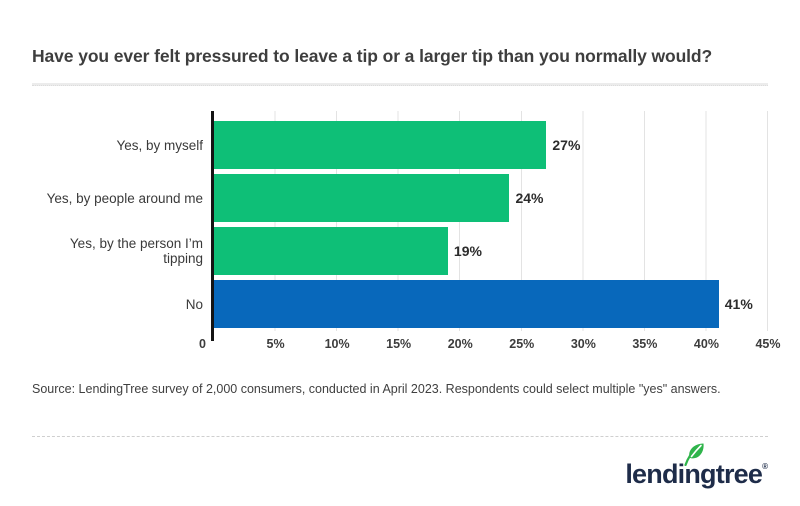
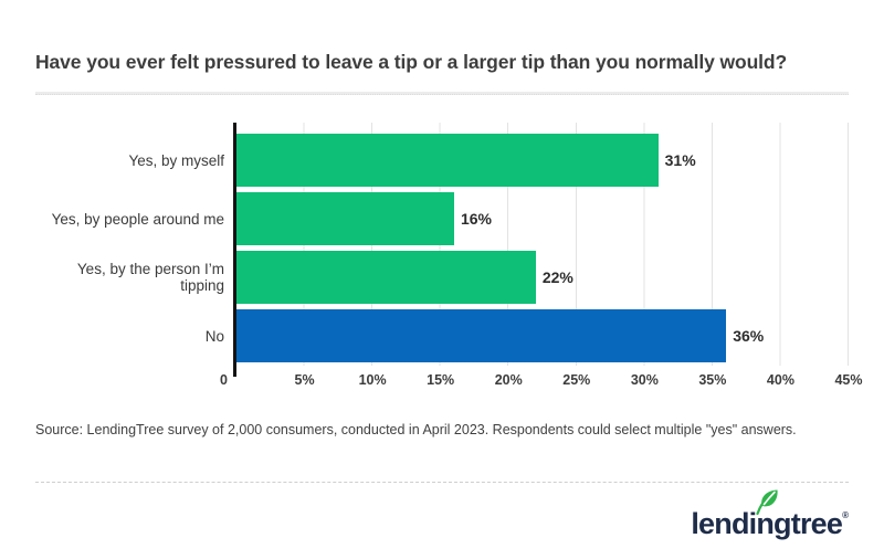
Yes, by myself: 27% -> 31%
Yes, by people around me: 24% -> 16%
Yes, by the person I’m tipping: 19% -> 22%
No: 41% -> 36%
